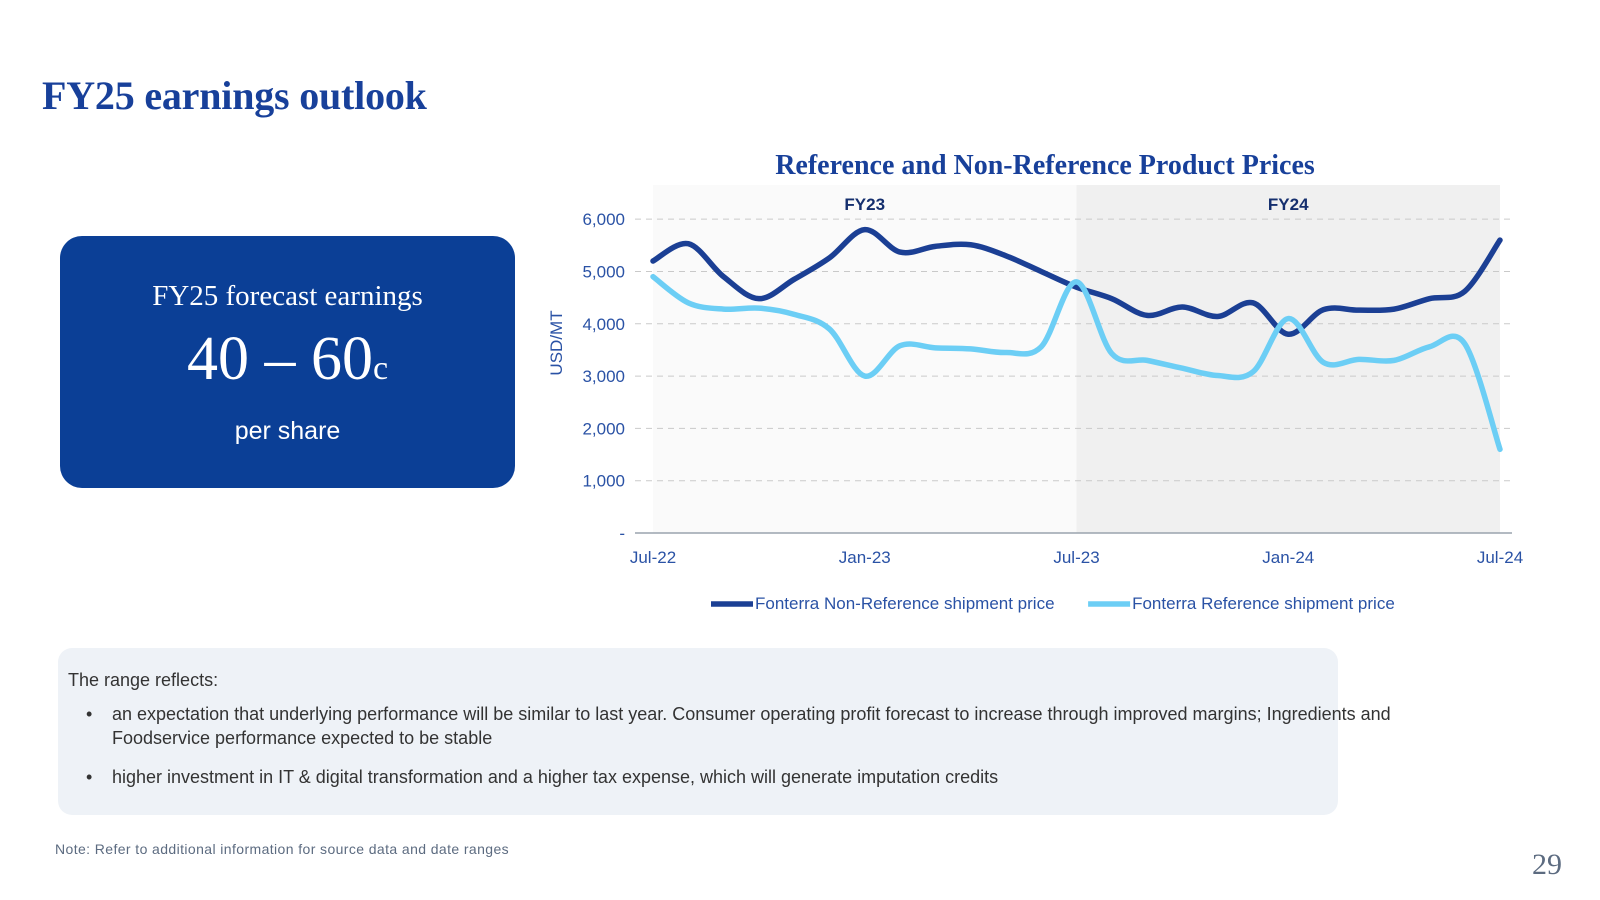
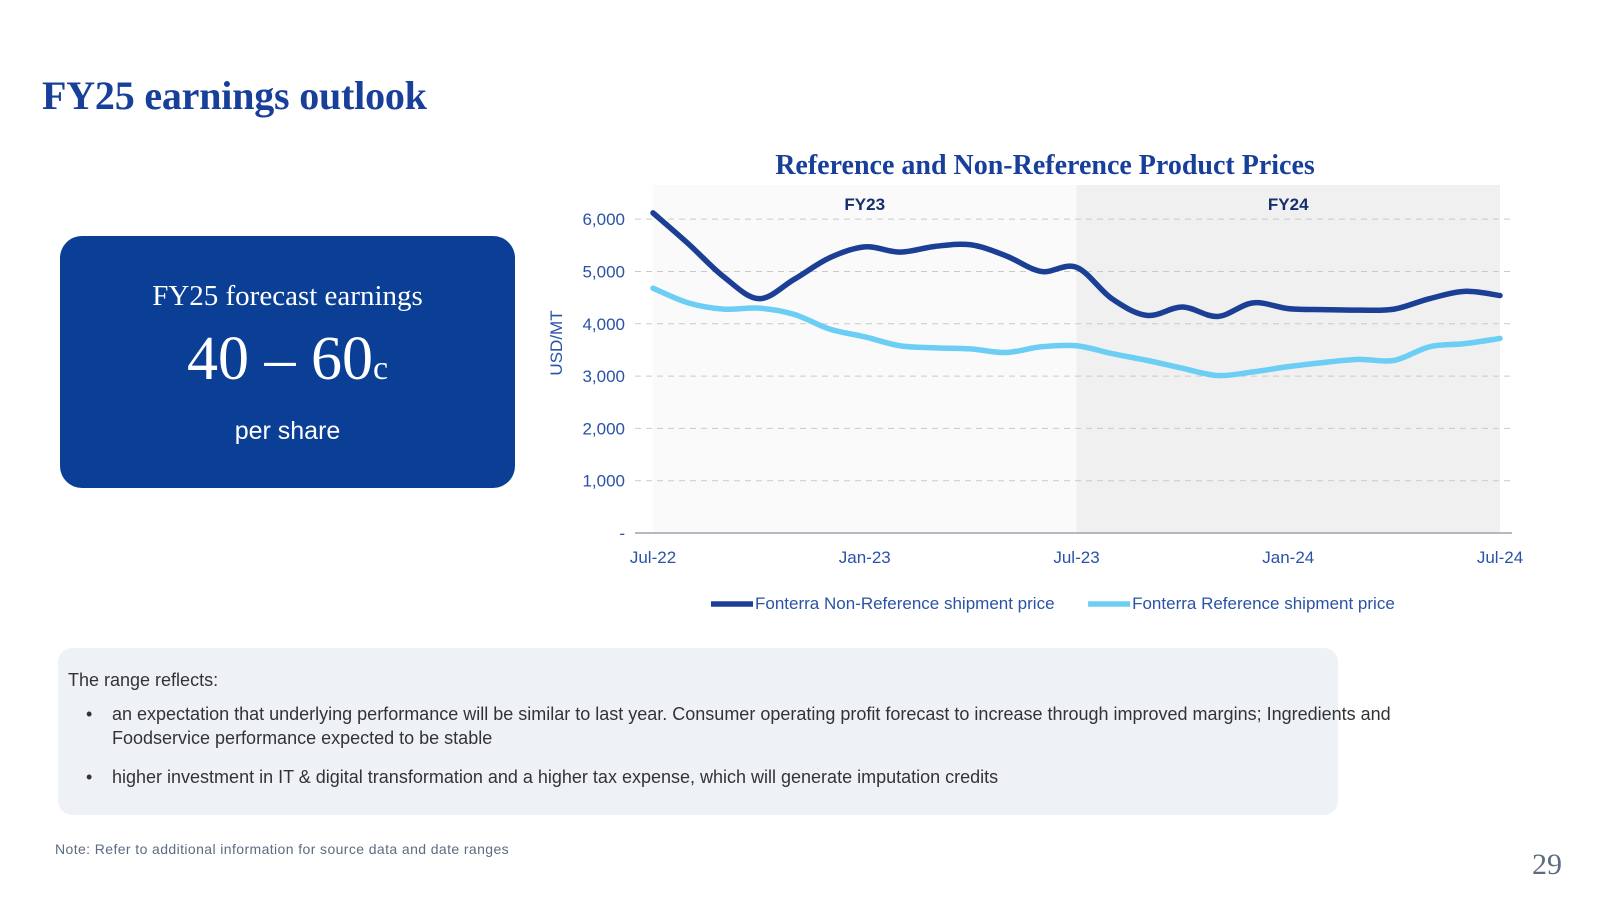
Fonterra Non-Reference shipment price/Jul-22: 5200 -> 6100
Fonterra Reference shipment price/Jul-22: 4900 -> 4700
Fonterra Non-Reference shipment price/Jan-23: 5800 -> 5500
Fonterra Reference shipment price/Jan-23: 3000 -> 3800
Fonterra Non-Reference shipment price/Jul-23: 4700 -> 5100
Fonterra Reference shipment price/Jul-23: 4800 -> 3600
Fonterra Non-Reference shipment price/Jan-24: 3800 -> 4300
Fonterra Reference shipment price/Jan-24: 4100 -> 3200
Fonterra Non-Reference shipment price/Jul-24: 5600 -> 4500
Fonterra Reference shipment price/Jul-24: 1600 -> 3700
